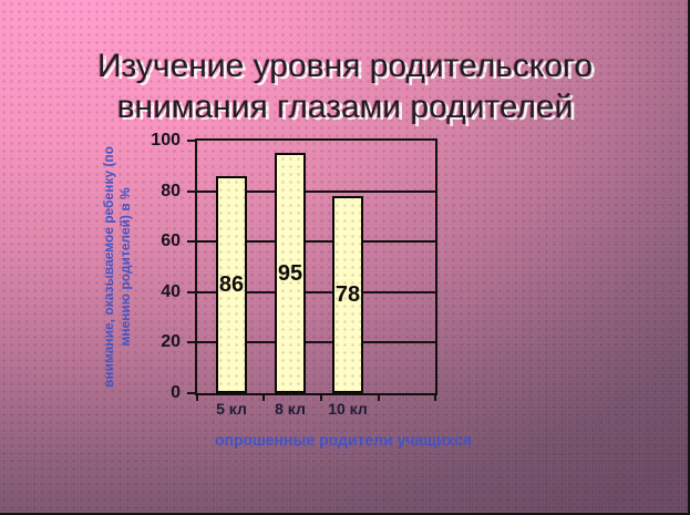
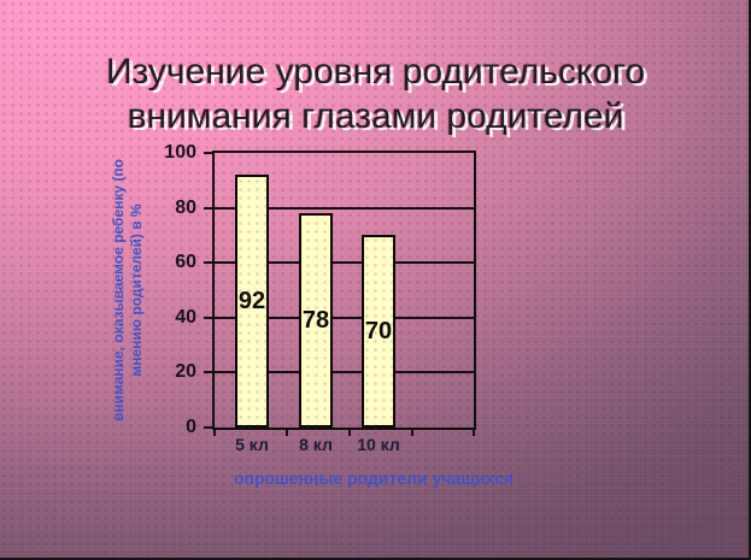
5 кл: 86 -> 92
8 кл: 95 -> 78
10 кл: 78 -> 70
